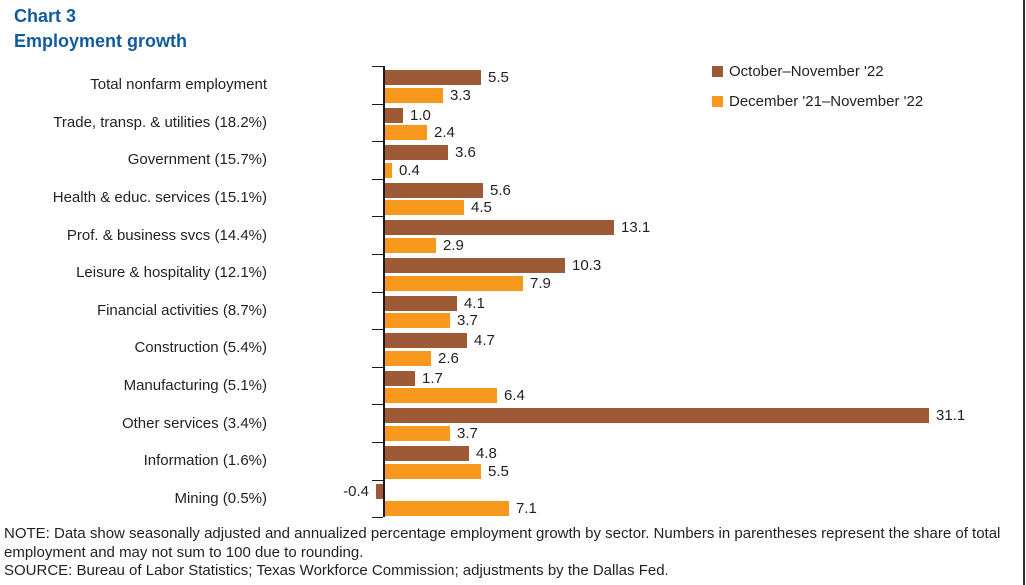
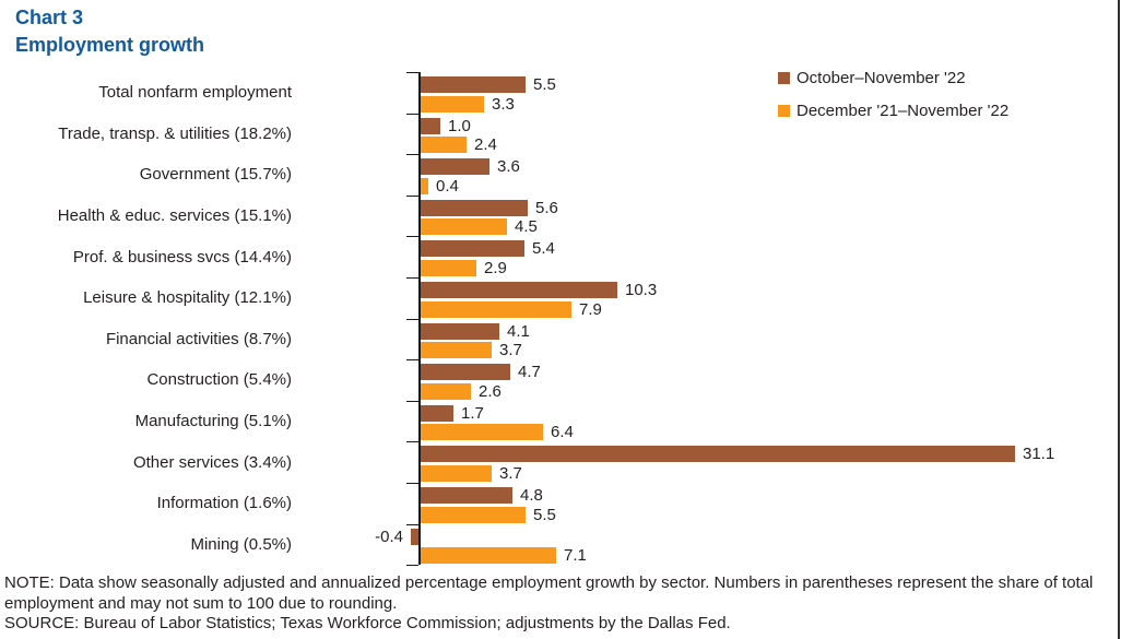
October–November '22/Prof. & business svcs (14.4%): 13.1 -> 5.4
